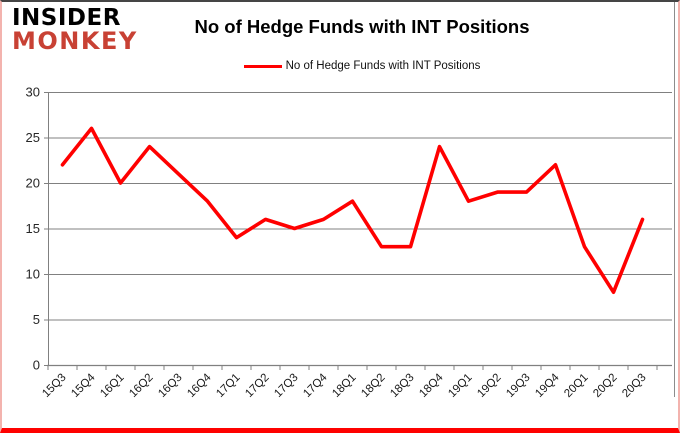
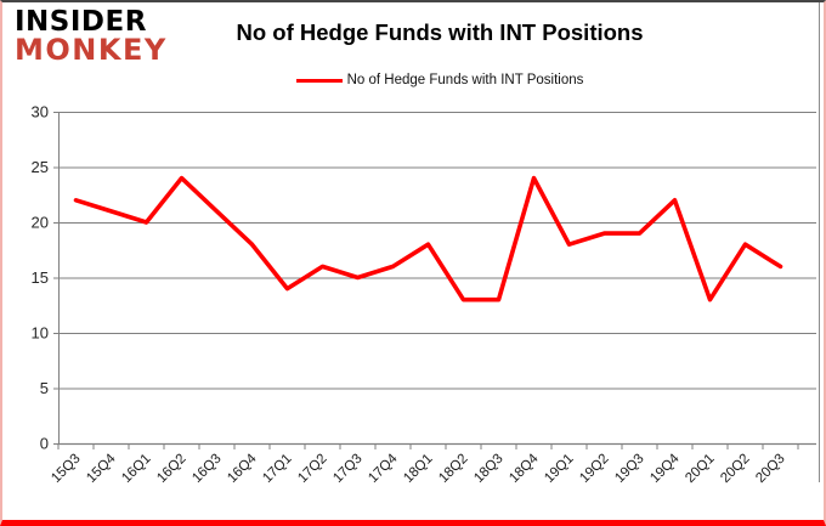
15Q4: 26 -> 21
20Q2: 8 -> 18
